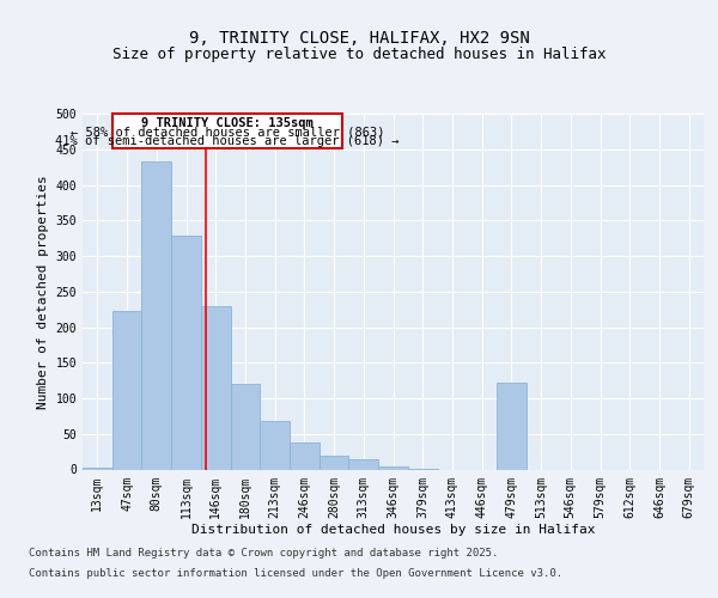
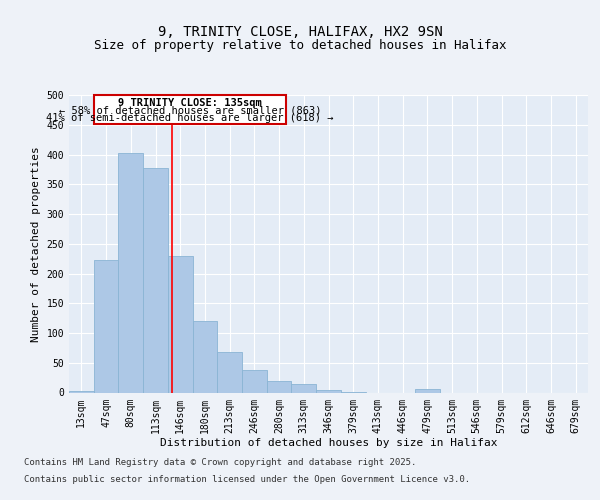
80sqm: 432 -> 403
113sqm: 328 -> 377
479sqm: 122 -> 6
